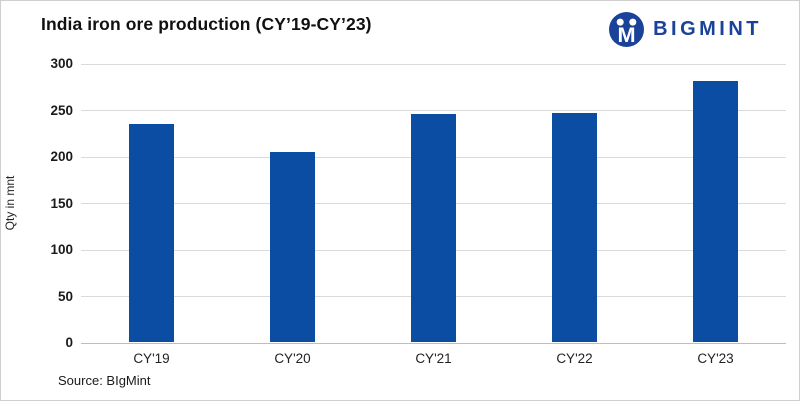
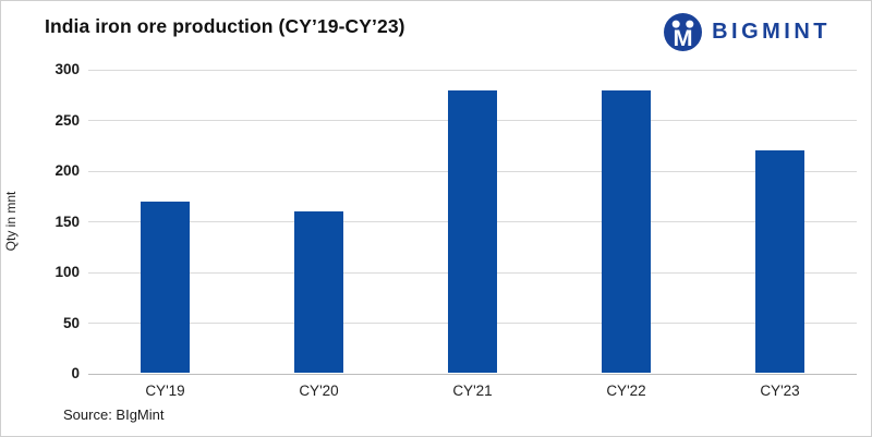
CY'19: 240 -> 170
CY'20: 200 -> 160
CY'21: 250 -> 280
CY'22: 250 -> 280
CY'23: 280 -> 220
